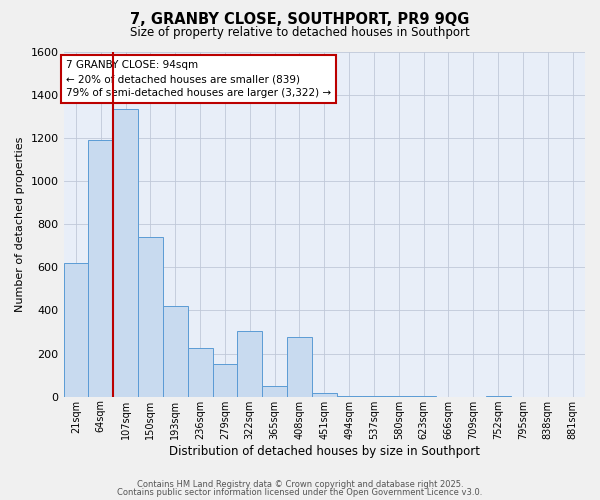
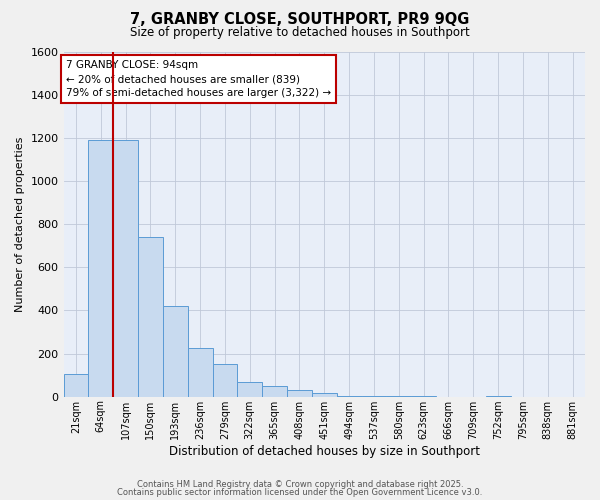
21sqm: 620 -> 103
107sqm: 1335 -> 1190
322sqm: 305 -> 70
408sqm: 275 -> 30
